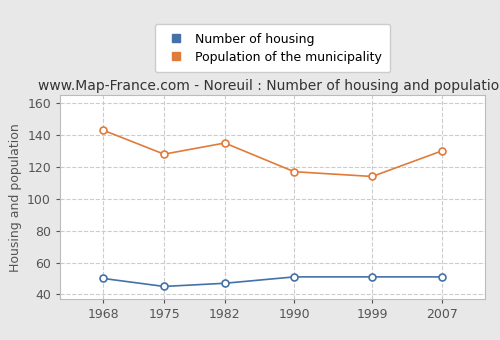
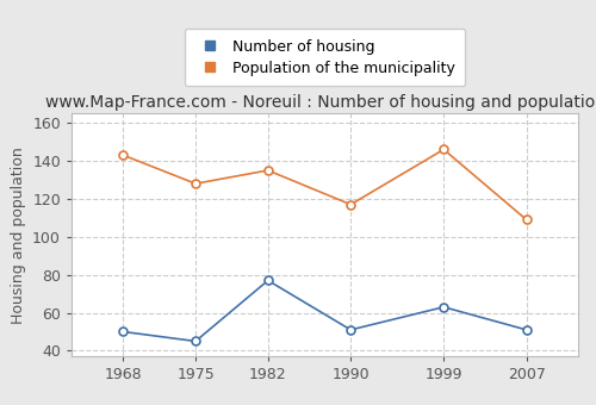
Number of housing/1982: 47 -> 77
Number of housing/1999: 51 -> 63
Population of the municipality/1999: 114 -> 146
Population of the municipality/2007: 130 -> 109
